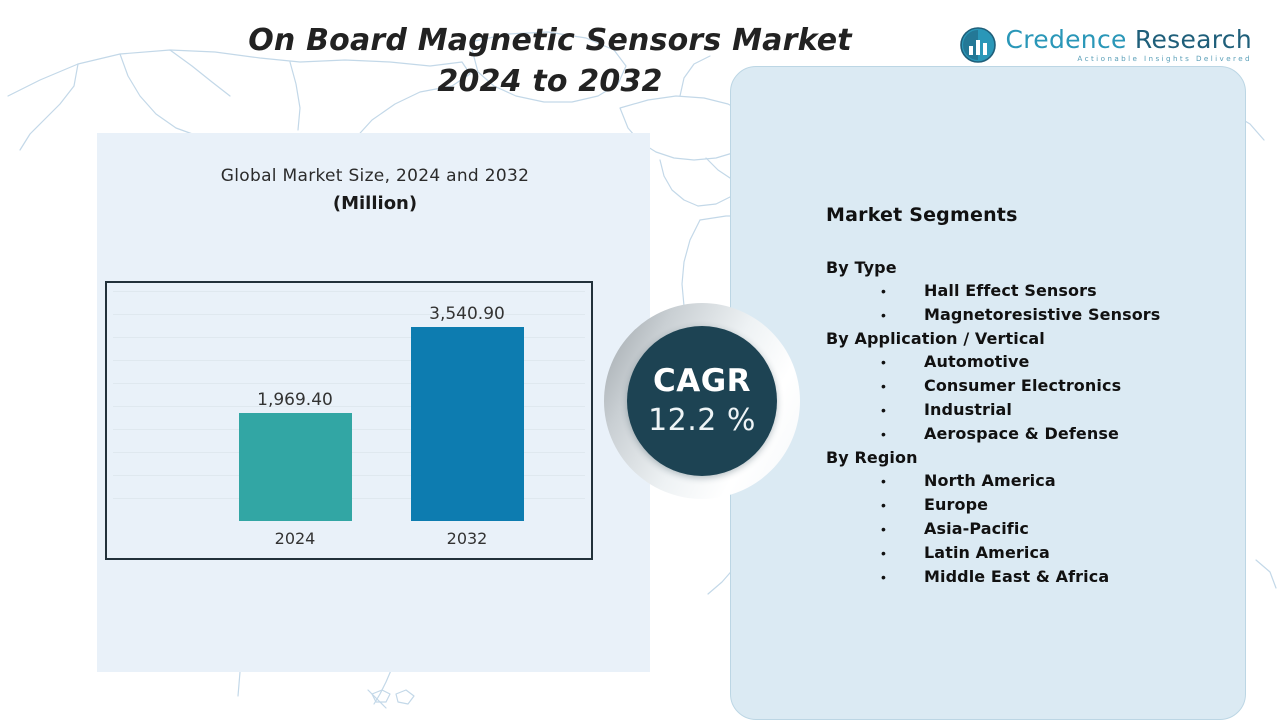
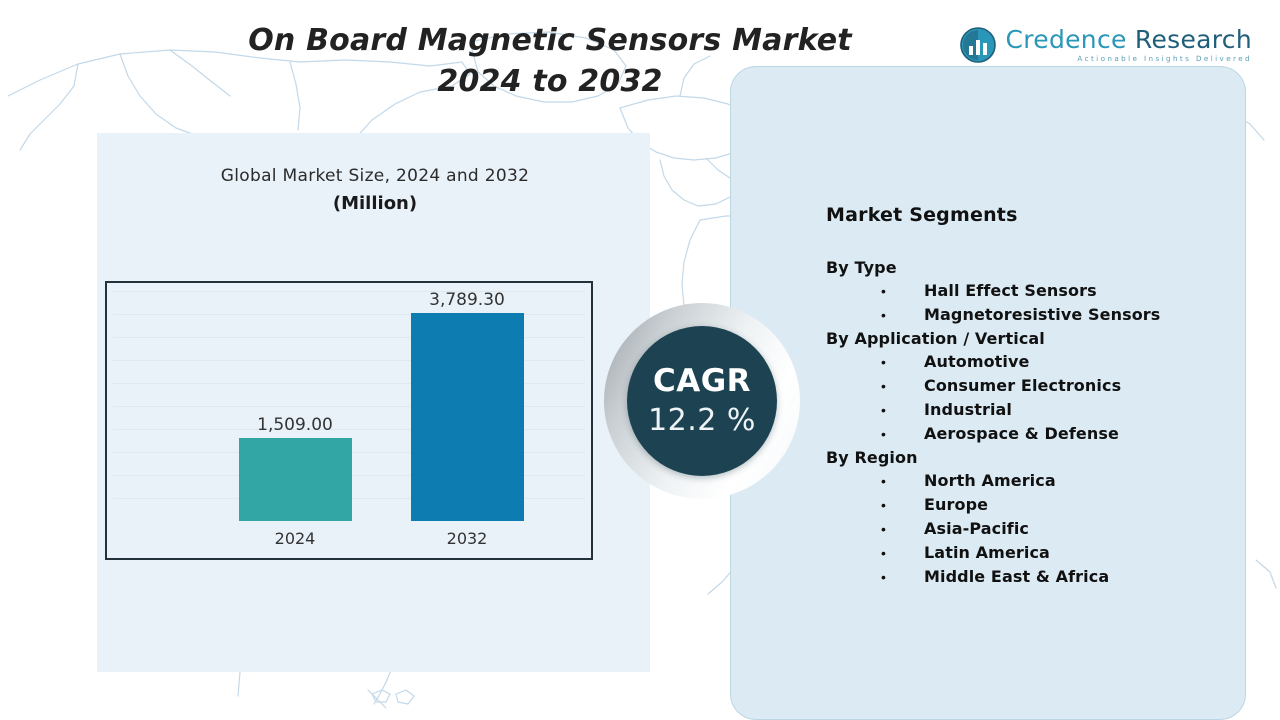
2024: 1,969.40 -> 1,509.00
2032: 3,540.90 -> 3,789.30
